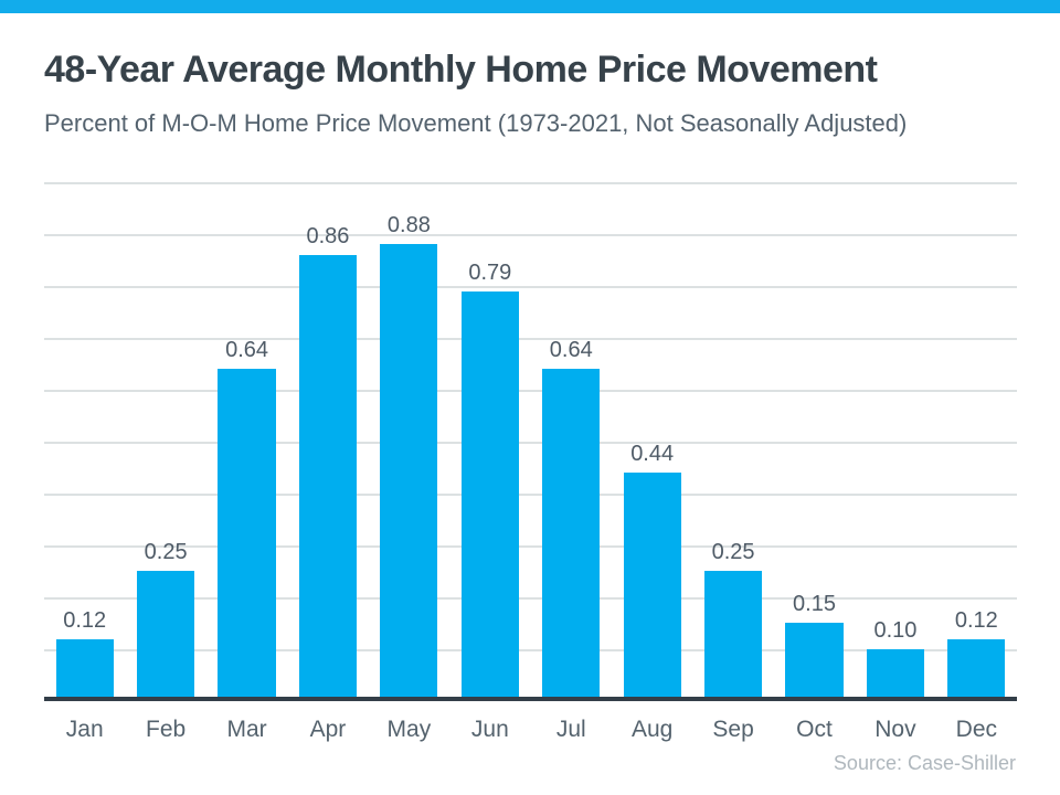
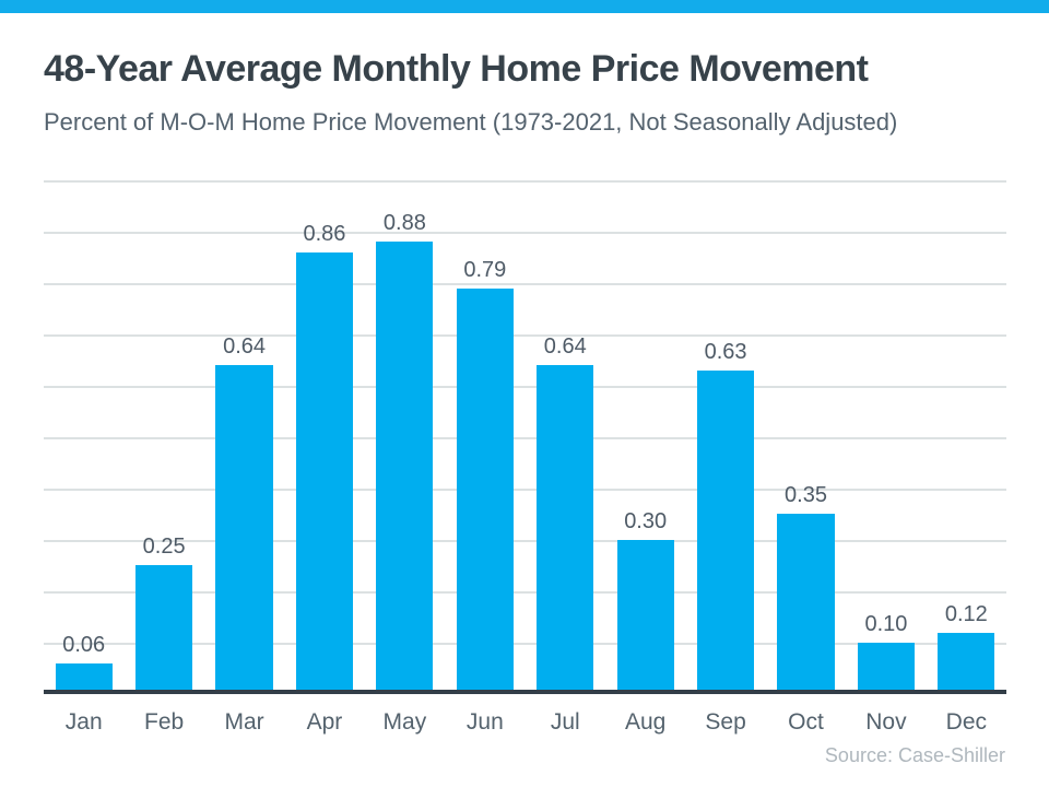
Jan: 0.12 -> 0.06
Aug: 0.44 -> 0.30
Sep: 0.25 -> 0.63
Oct: 0.15 -> 0.35
